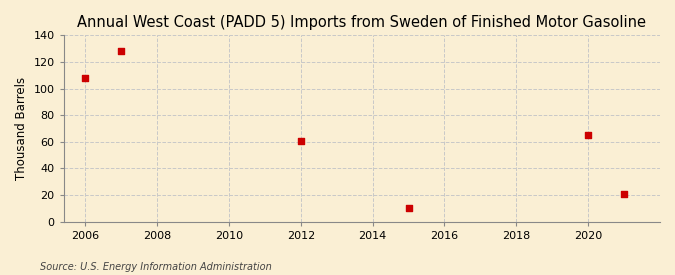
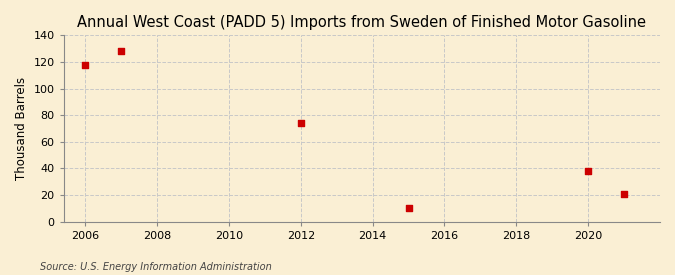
2006: 108 -> 118
2012: 61 -> 74
2020: 65 -> 38
